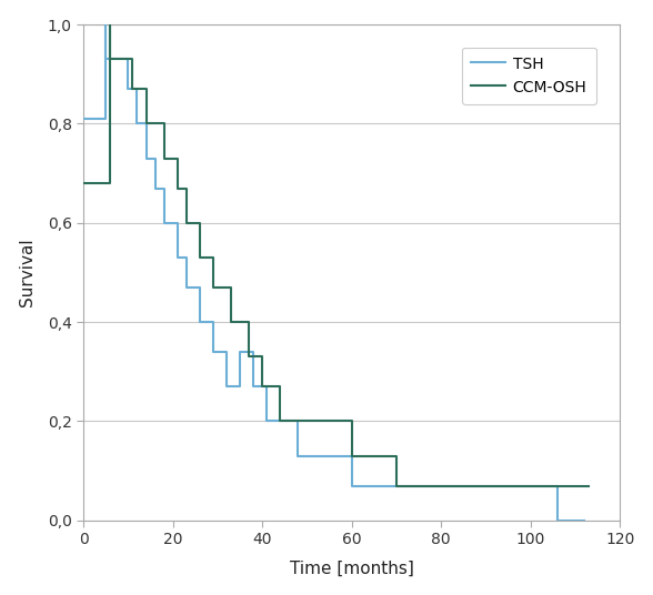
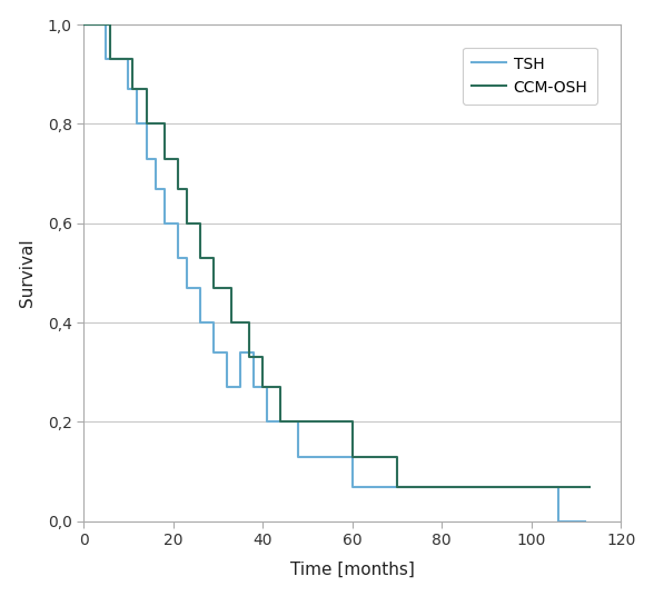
TSH/0: 0,81 -> 1,00
CCM-OSH/0: 0,68 -> 1,00
